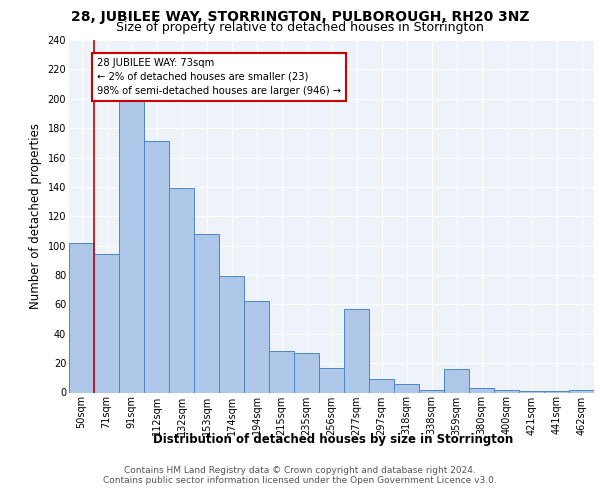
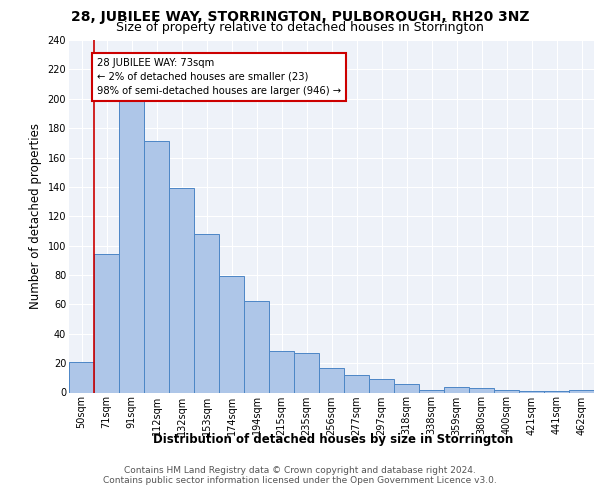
50sqm: 102 -> 21
277sqm: 57 -> 12
359sqm: 16 -> 4
